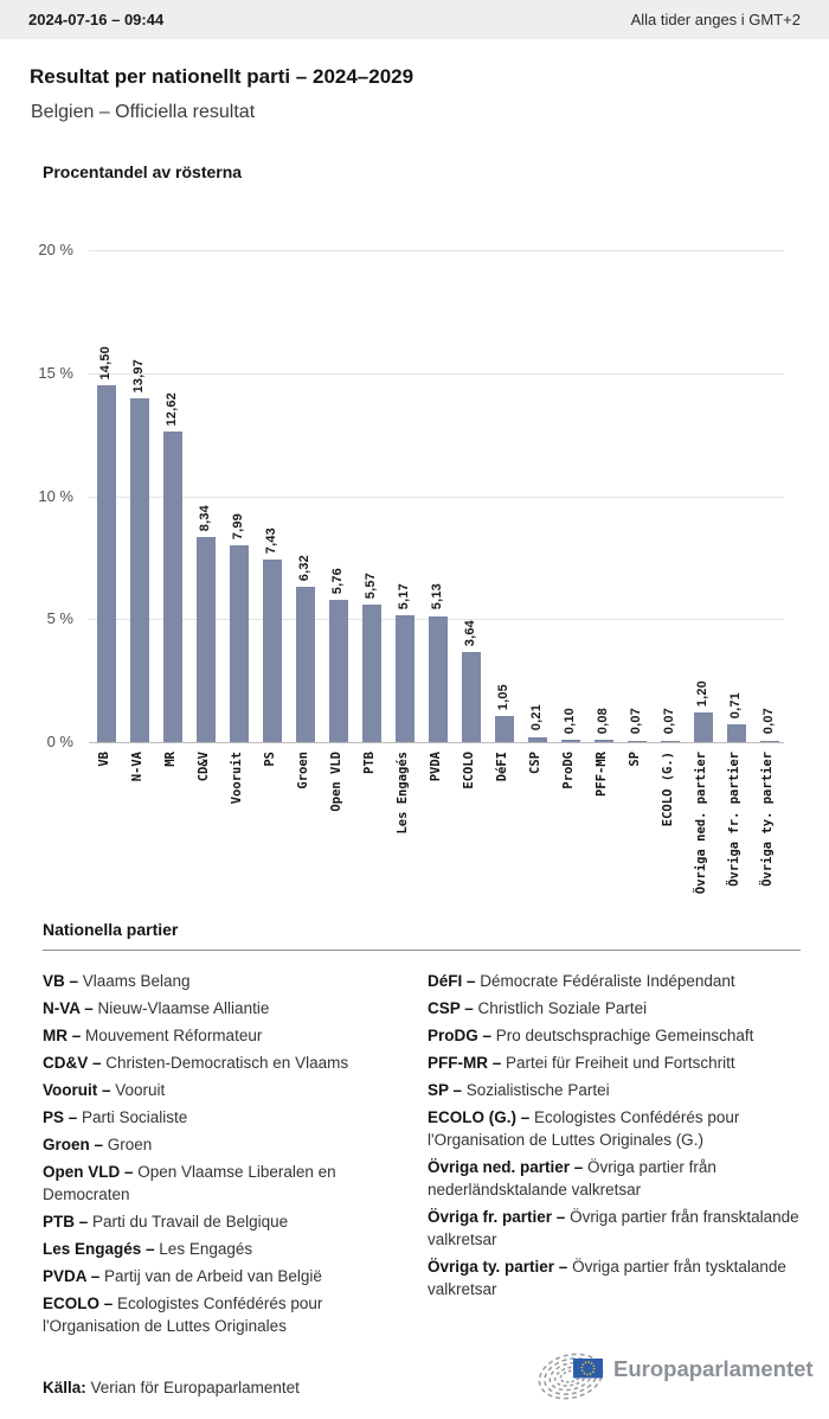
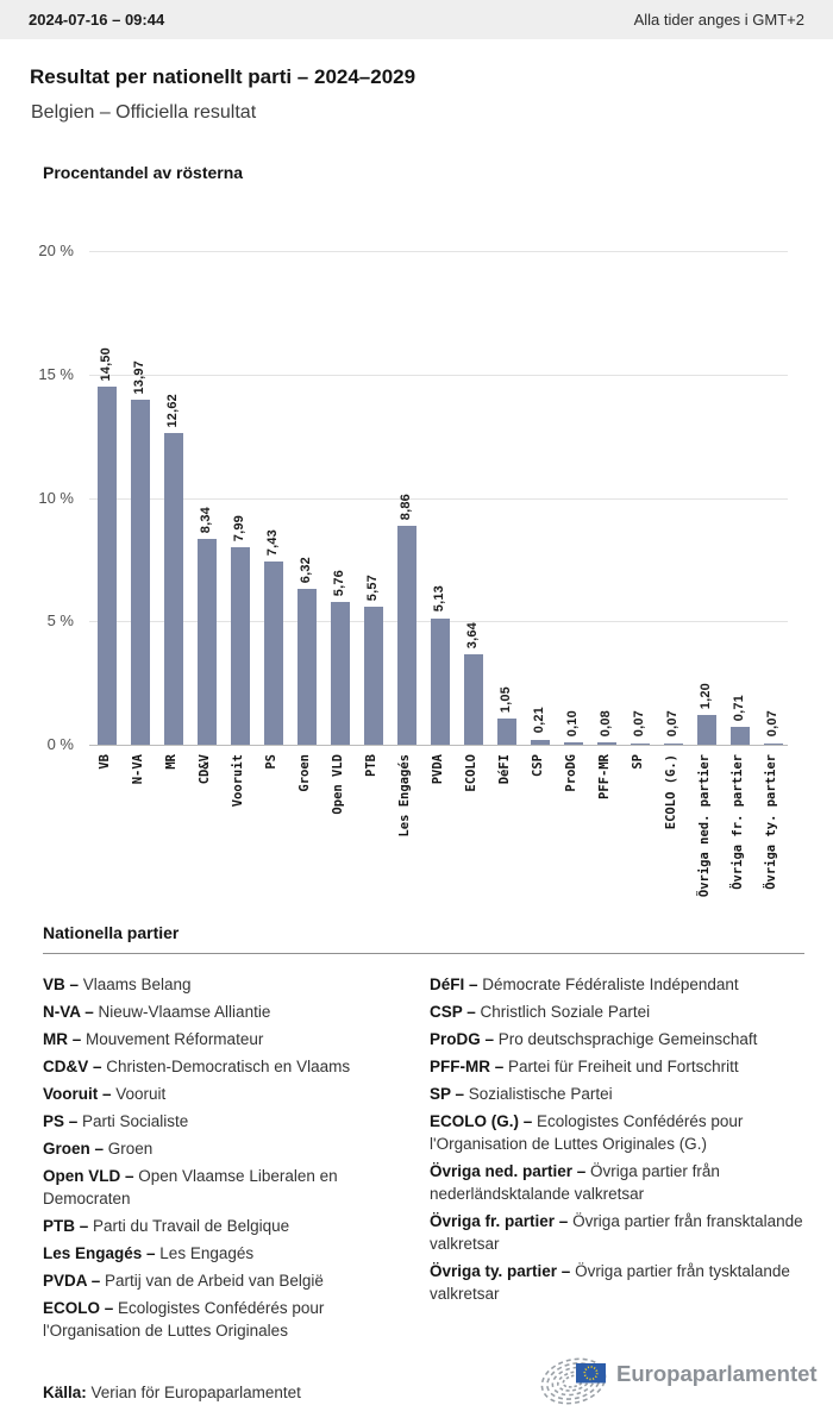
Les Engagés: 5,17 -> 8,86
